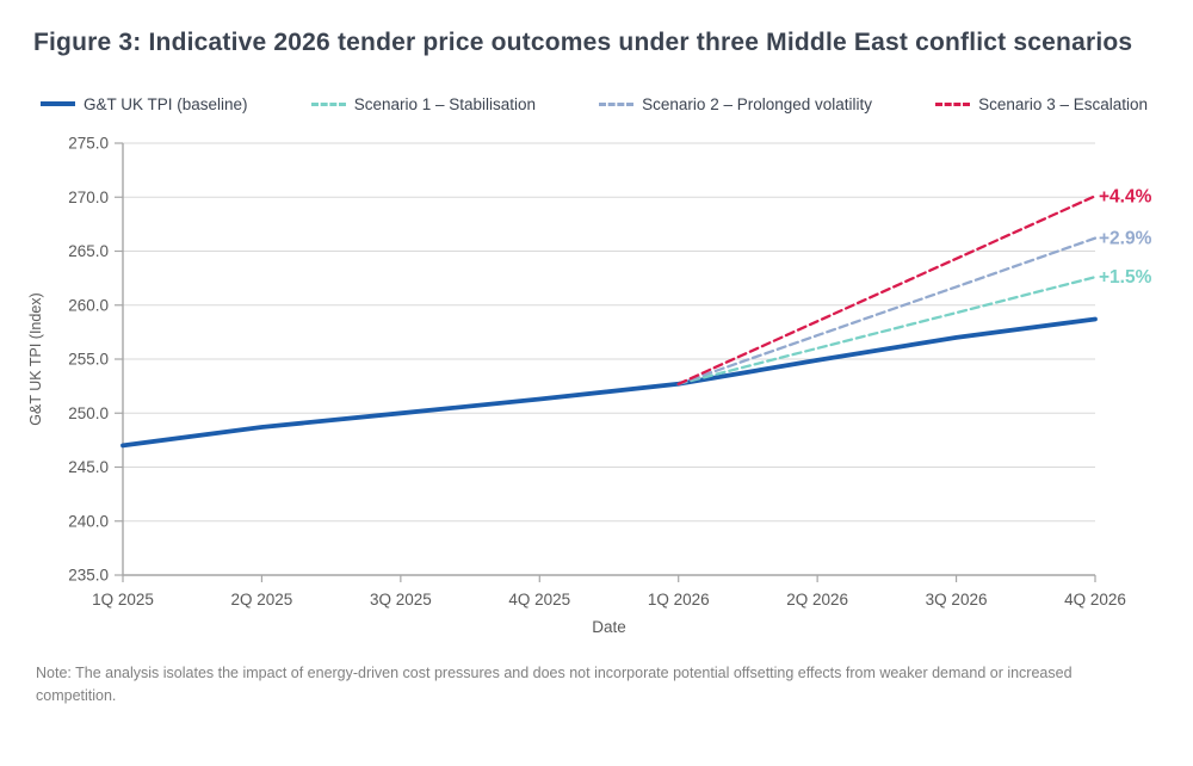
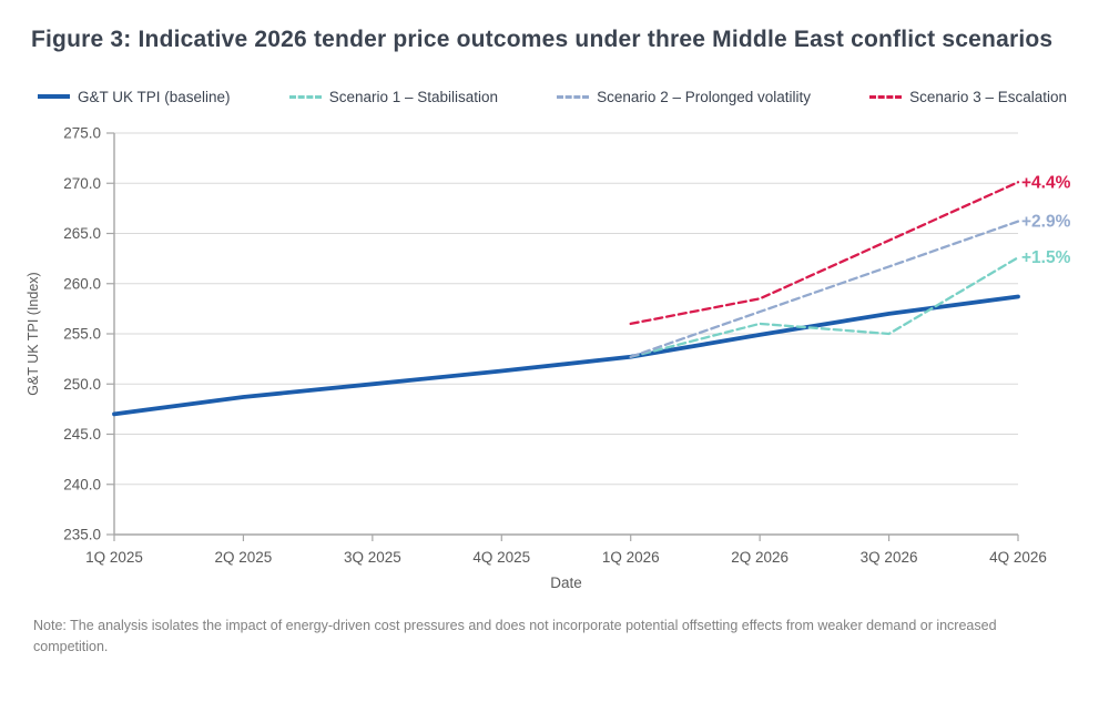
Scenario 3 – Escalation/1Q 2026: 253 -> 256
Scenario 1 – Stabilisation/3Q 2026: 259 -> 255
